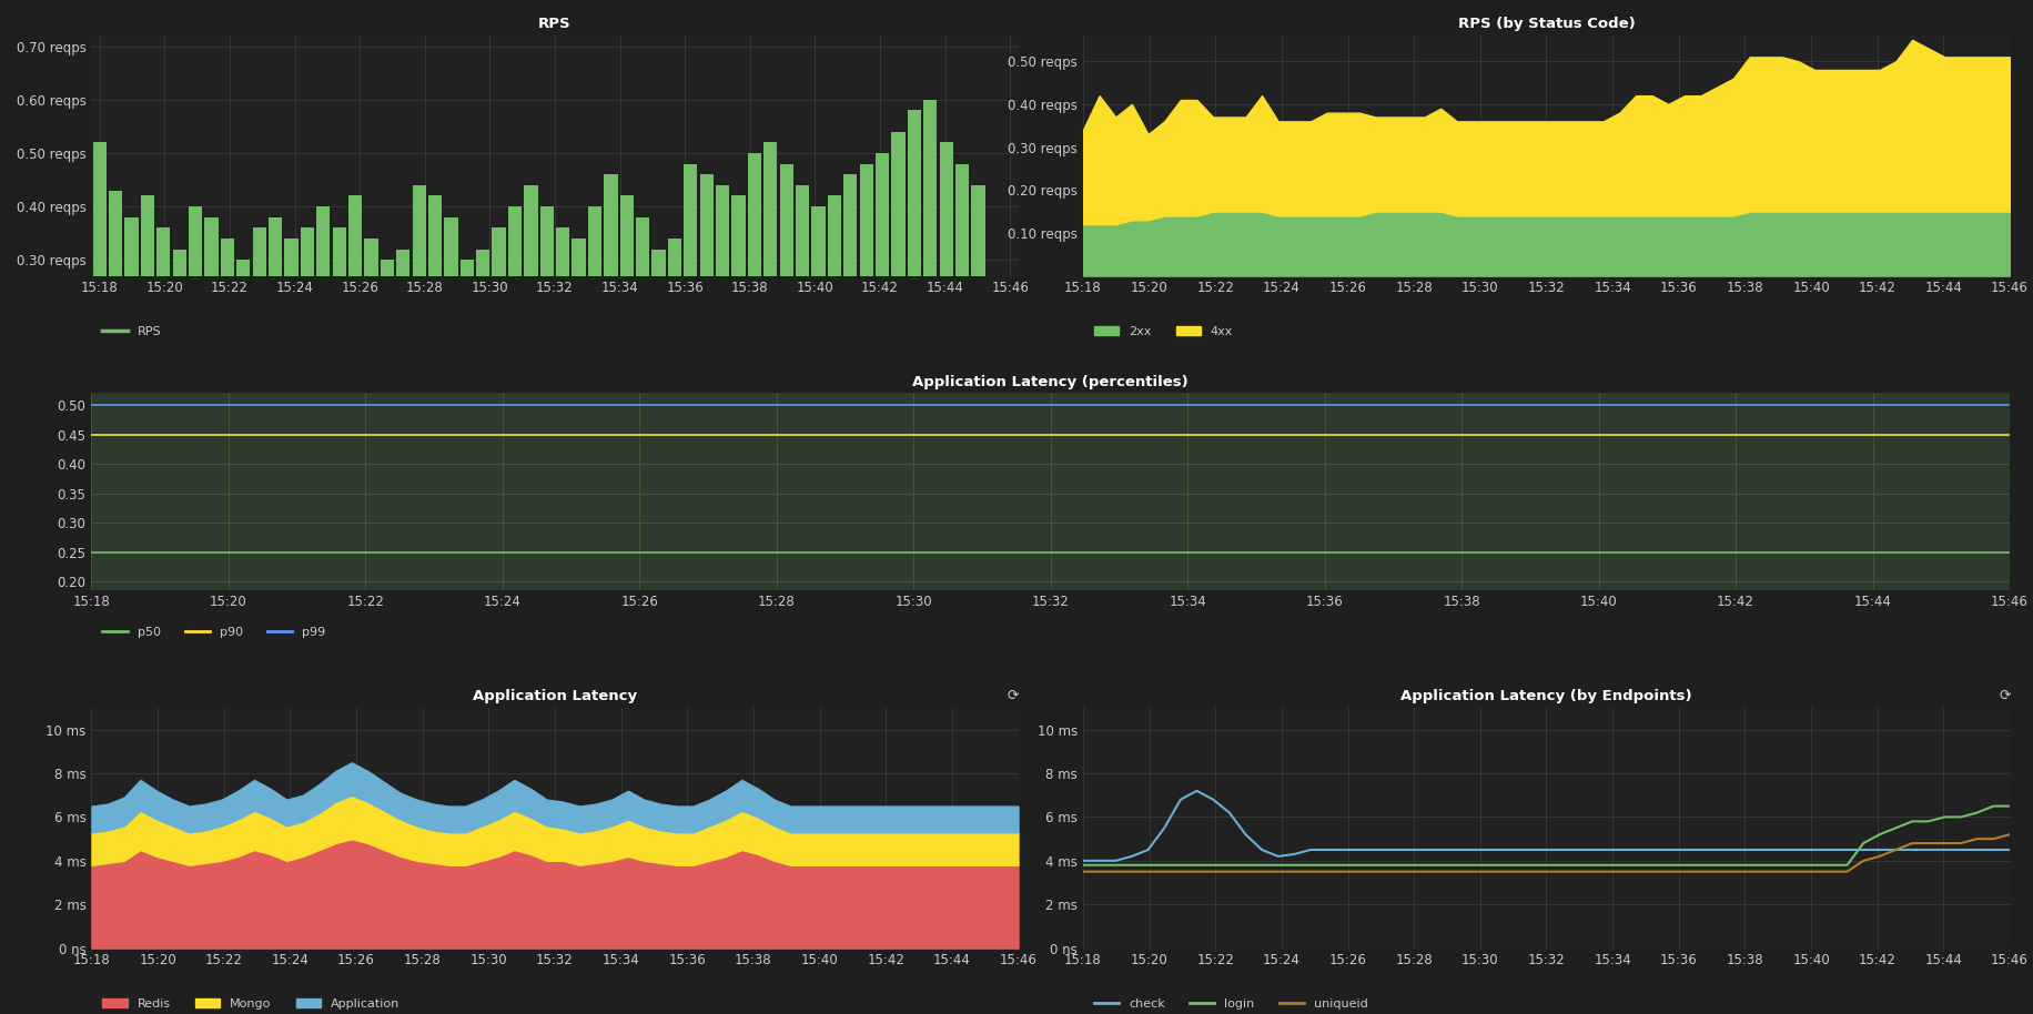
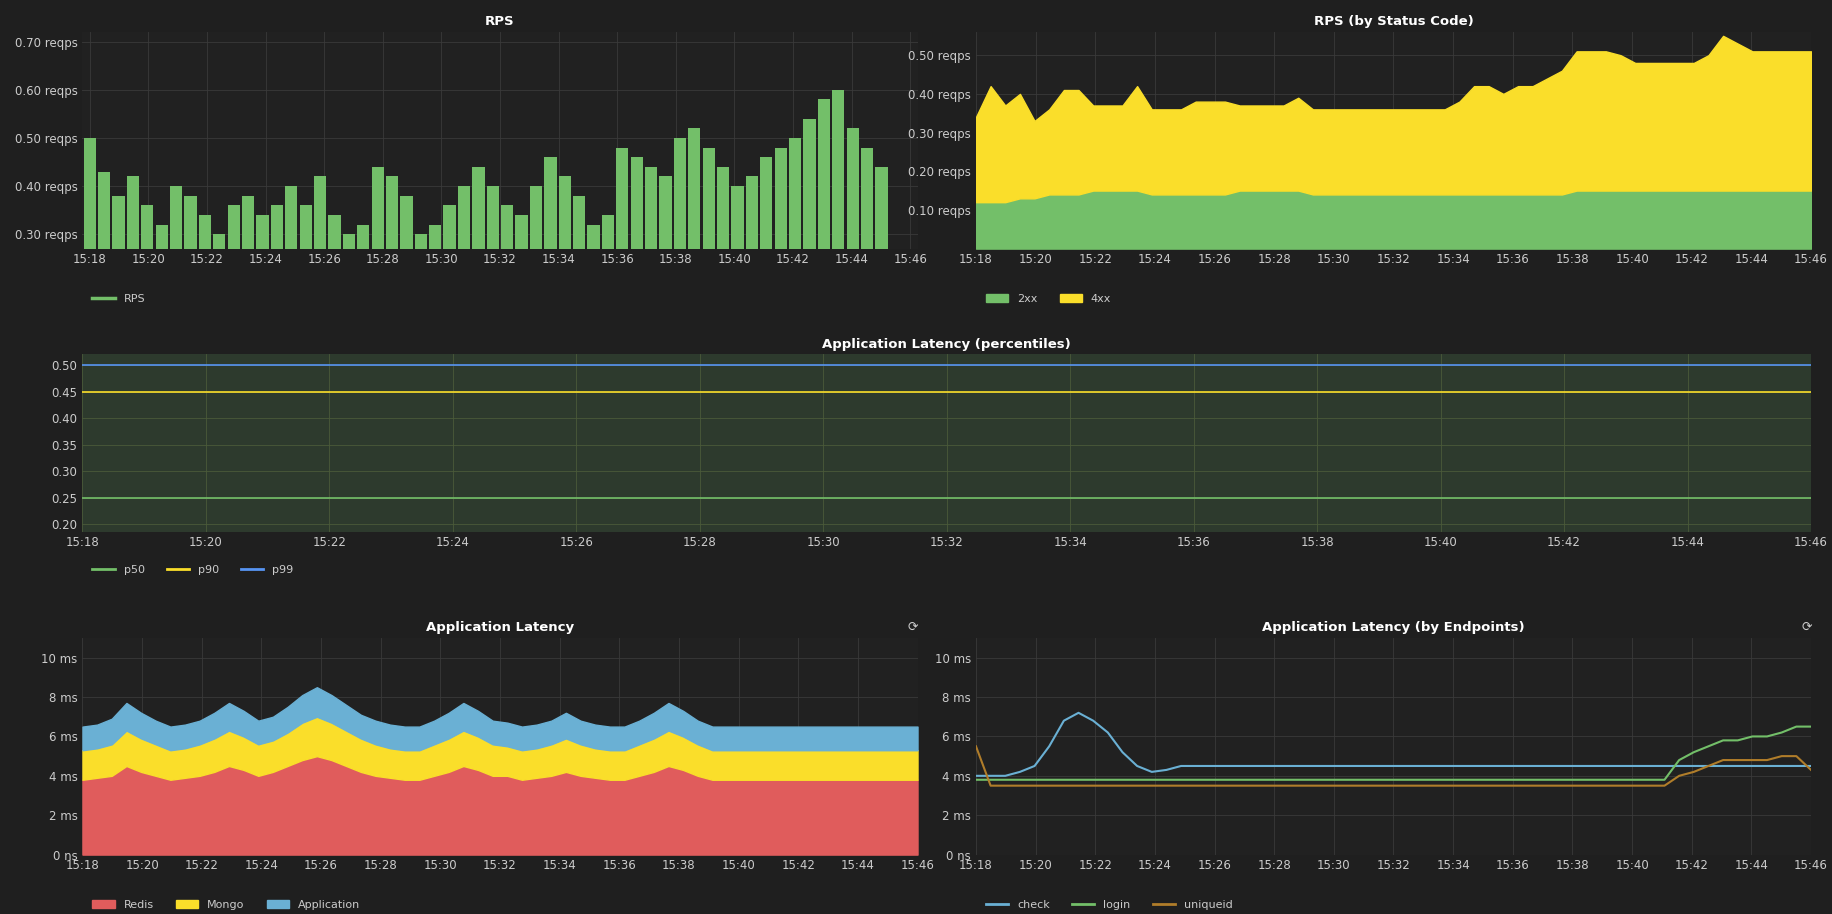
RPS/15:18: 0.52 reqps -> 0.50 reqps
Application Latency (by Endpoints)/uniqueid/15:18: 3.5 ms -> 5.5 ms
Application Latency (by Endpoints)/uniqueid/15:46: 5.2 ms -> 4.3 ms
